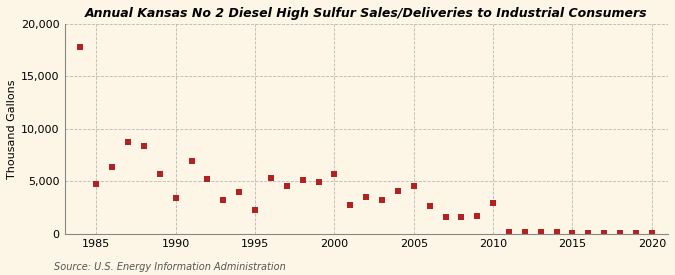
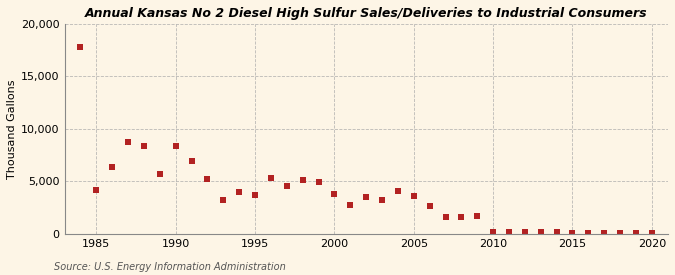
1985: 4,800 -> 4,200
1990: 3,400 -> 8,400
1995: 2,300 -> 3,700
2000: 5,700 -> 3,800
2005: 4,600 -> 3,600
2010: 2,900 -> 200
